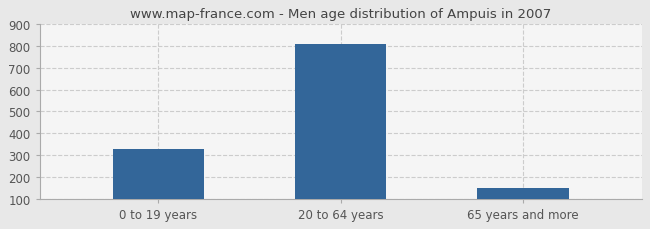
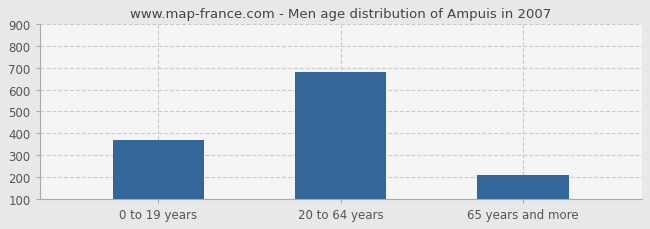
0 to 19 years: 330 -> 370
20 to 64 years: 810 -> 680
65 years and more: 150 -> 210
